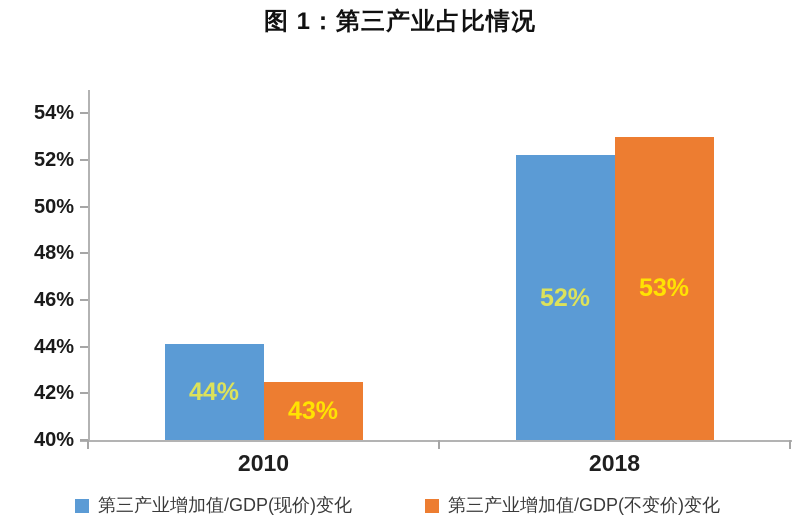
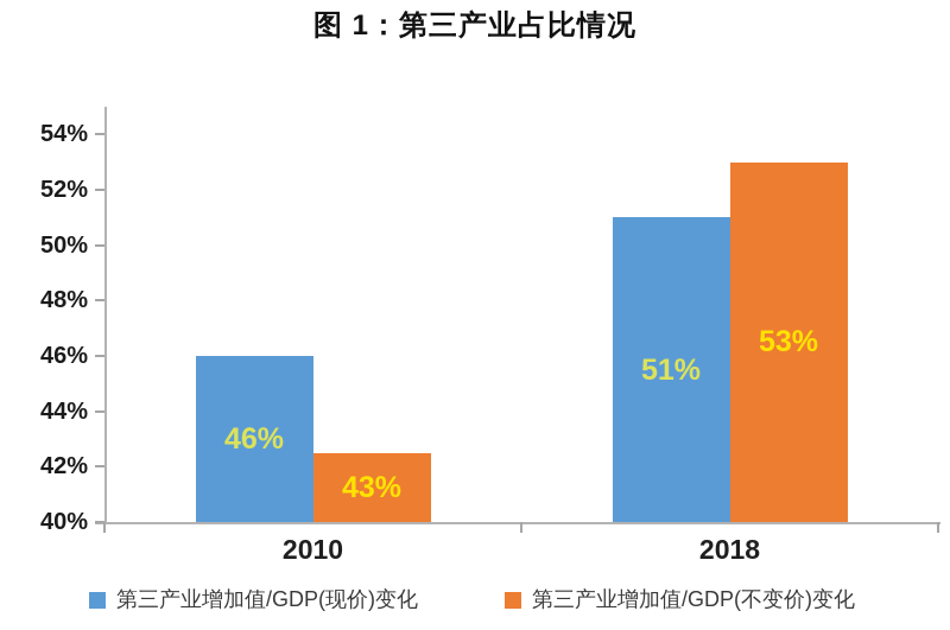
第三产业增加值/GDP(现价)变化/2010: 44% -> 46%
第三产业增加值/GDP(现价)变化/2018: 52% -> 51%
